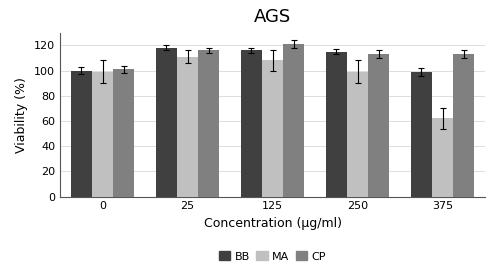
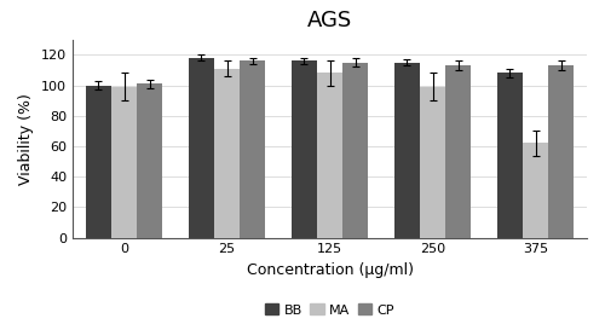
CP/125: 121 -> 115
BB/375: 99 -> 108
